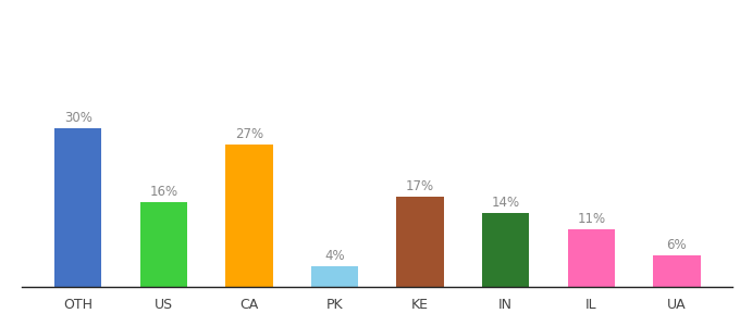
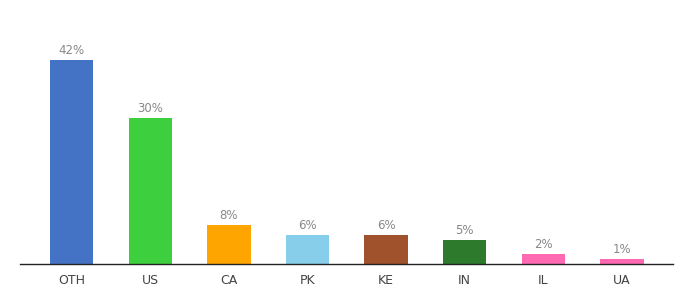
OTH: 30% -> 42%
US: 16% -> 30%
CA: 27% -> 8%
PK: 4% -> 6%
KE: 17% -> 6%
IN: 14% -> 5%
IL: 11% -> 2%
UA: 6% -> 1%
